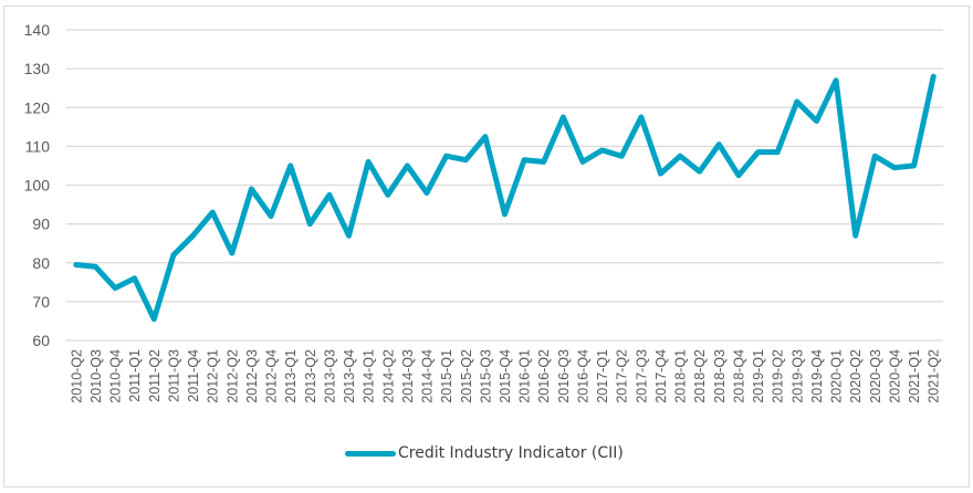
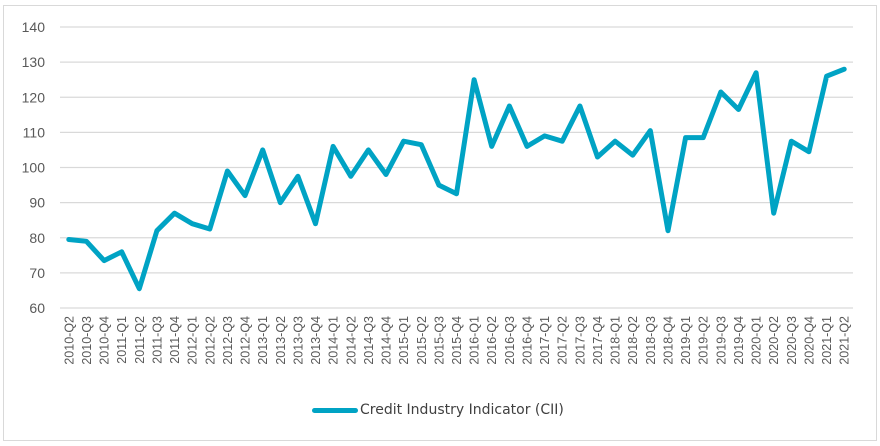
2012-Q1: 93 -> 84
2013-Q4: 87 -> 84
2015-Q3: 112 -> 95
2016-Q1: 106 -> 125
2018-Q4: 102 -> 82
2021-Q1: 105 -> 126
